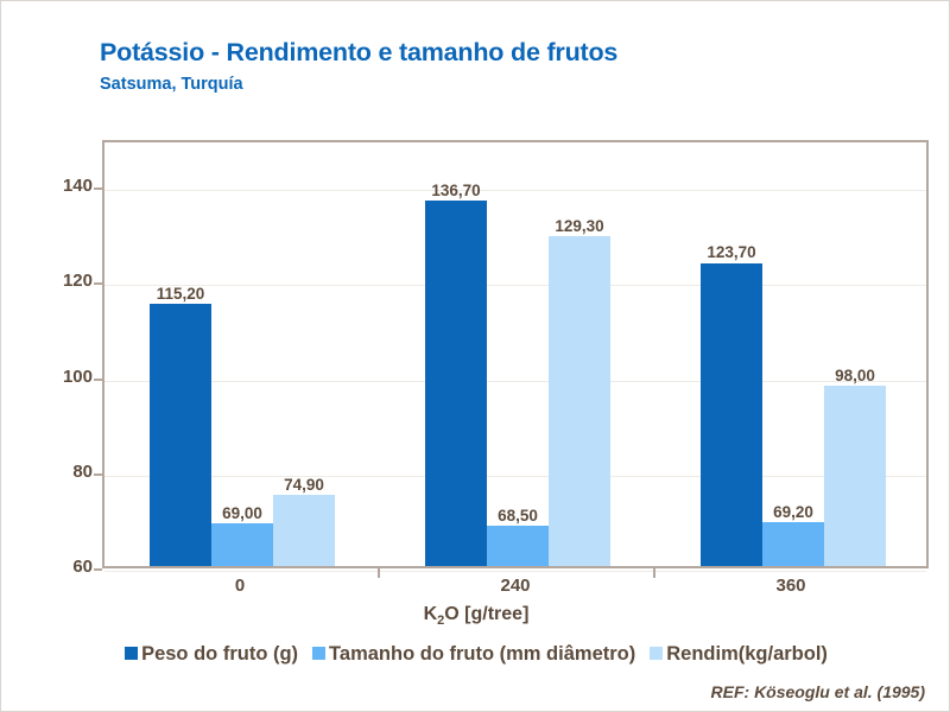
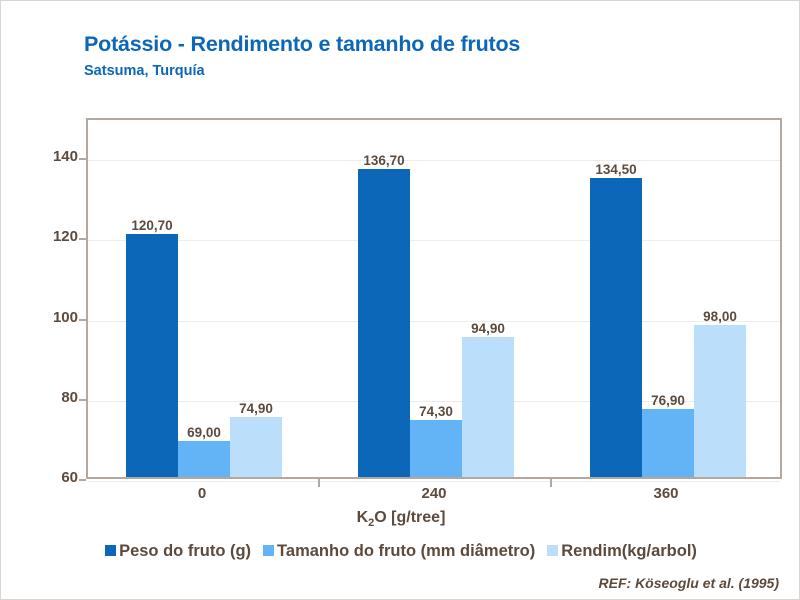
Peso do fruto (g)/0: 115,20 -> 120,70
Tamanho do fruto (mm diâmetro)/240: 68,50 -> 74,30
Rendim(kg/arbol)/240: 129,30 -> 94,90
Peso do fruto (g)/360: 123,70 -> 134,50
Tamanho do fruto (mm diâmetro)/360: 69,20 -> 76,90
